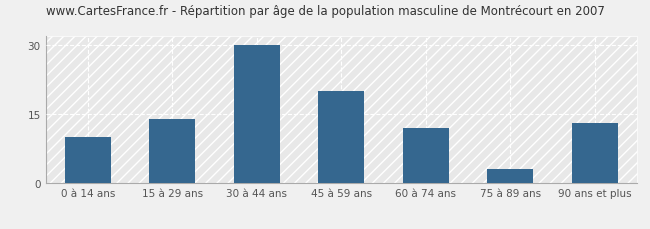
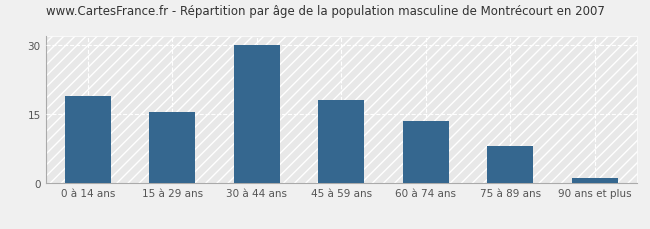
0 à 14 ans: 10.0 -> 19.0
15 à 29 ans: 14.0 -> 15.5
45 à 59 ans: 20.0 -> 18.0
60 à 74 ans: 12.0 -> 13.5
75 à 89 ans: 3.0 -> 8.0
90 ans et plus: 13.0 -> 1.0
